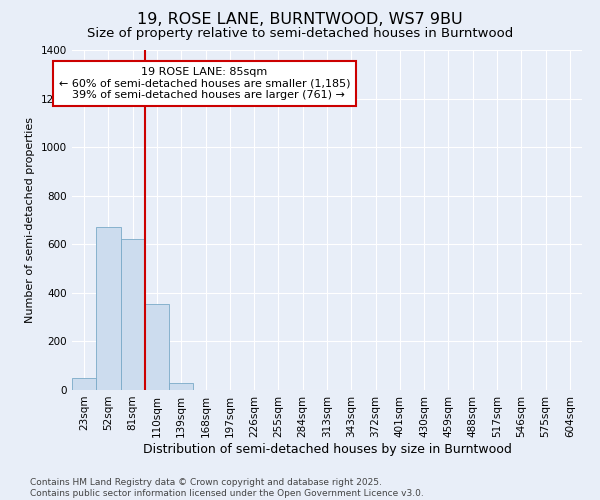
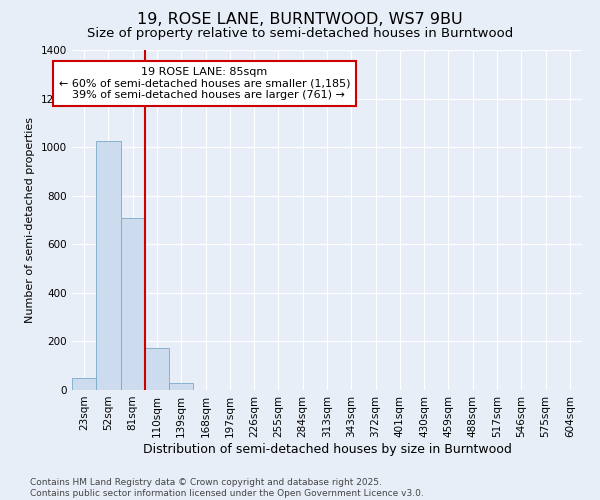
52sqm: 670 -> 1025
81sqm: 620 -> 710
110sqm: 355 -> 175
